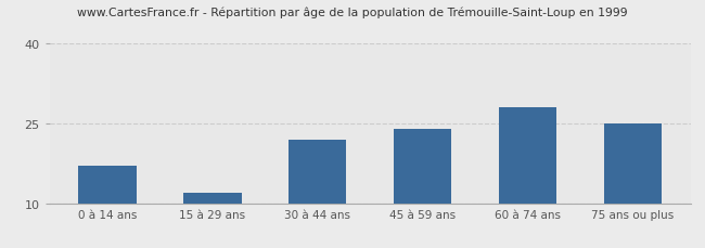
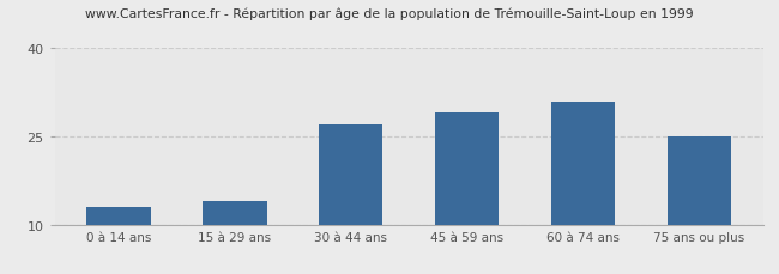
0 à 14 ans: 17 -> 13
15 à 29 ans: 12 -> 14
30 à 44 ans: 22 -> 27
45 à 59 ans: 24 -> 29
60 à 74 ans: 28 -> 31
